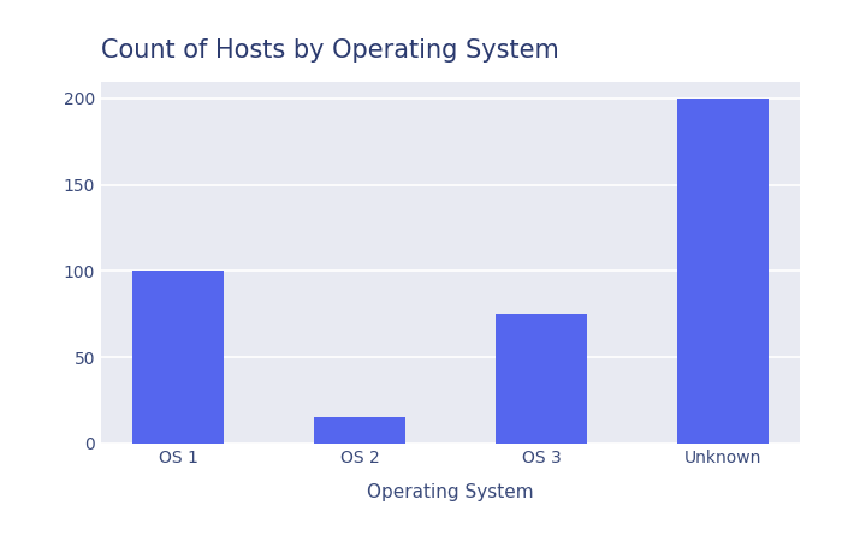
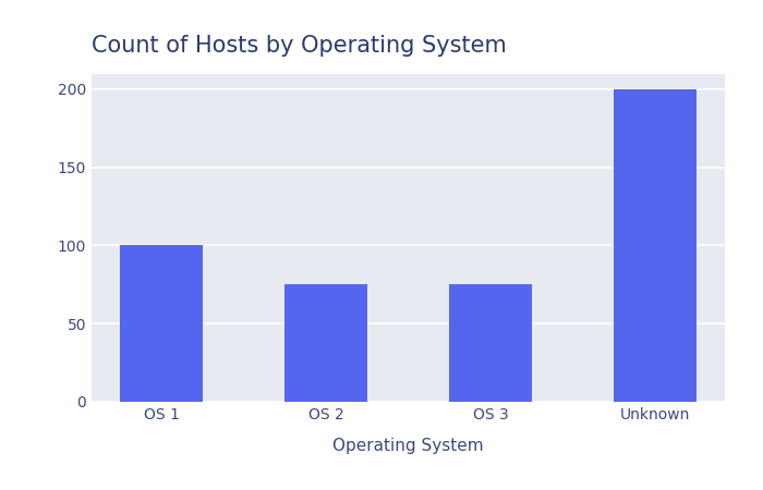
OS 2: 15 -> 75
